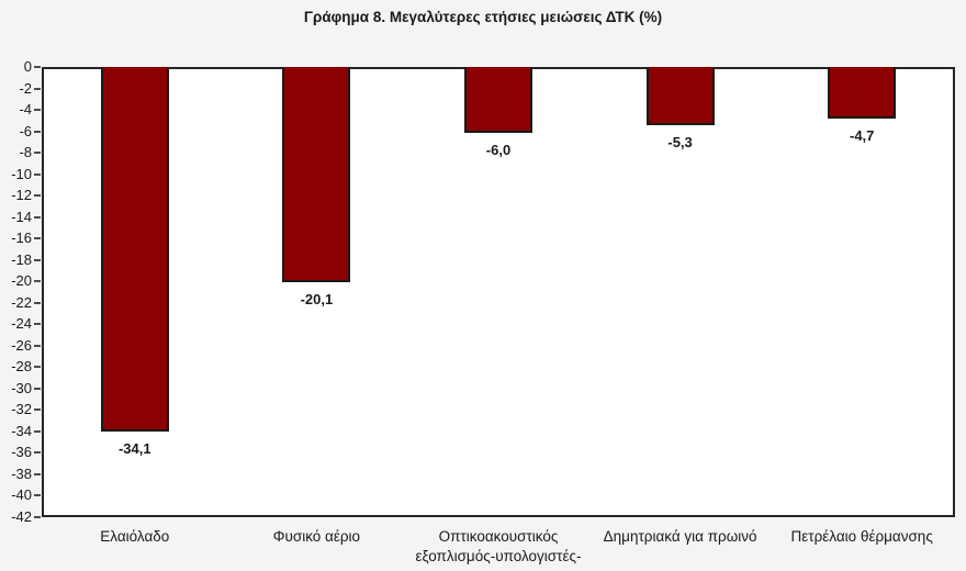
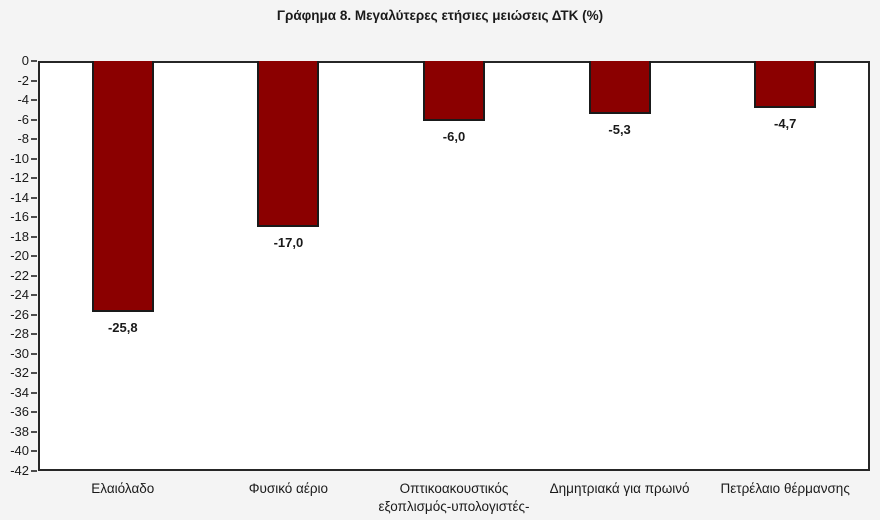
Ελαιόλαδο: -34,1 -> -25,8
Φυσικό αέριο: -20,1 -> -17,0
